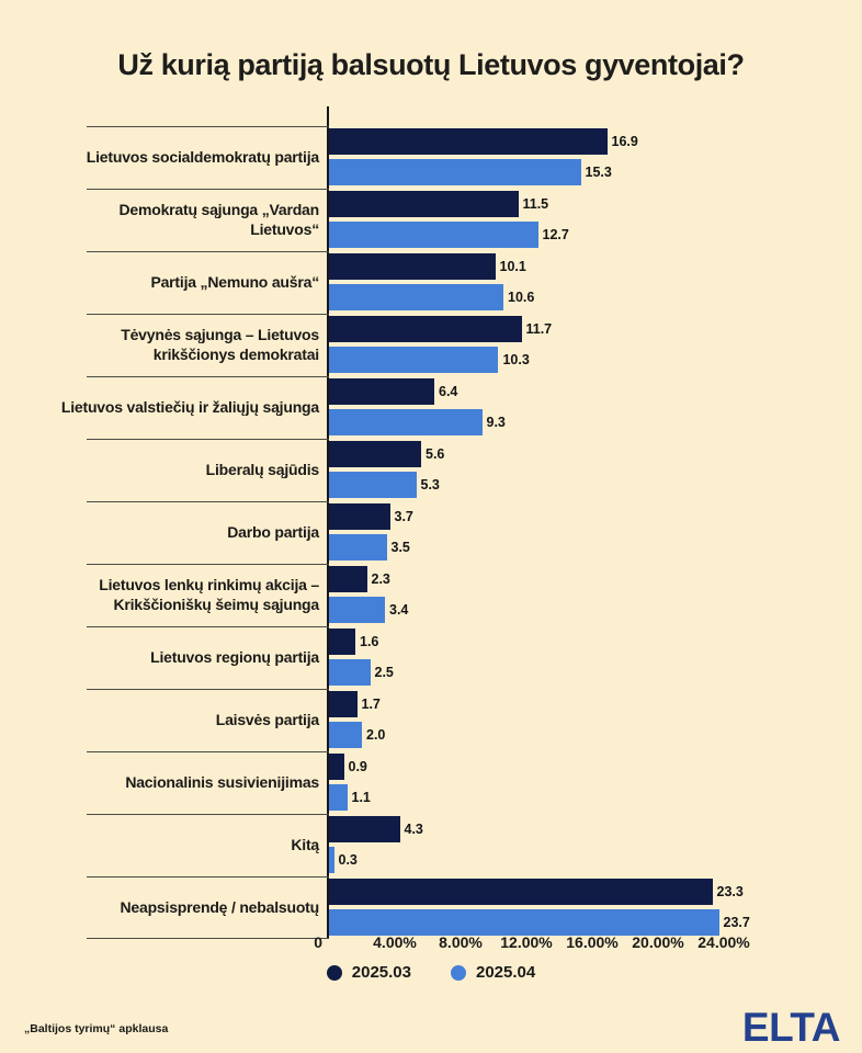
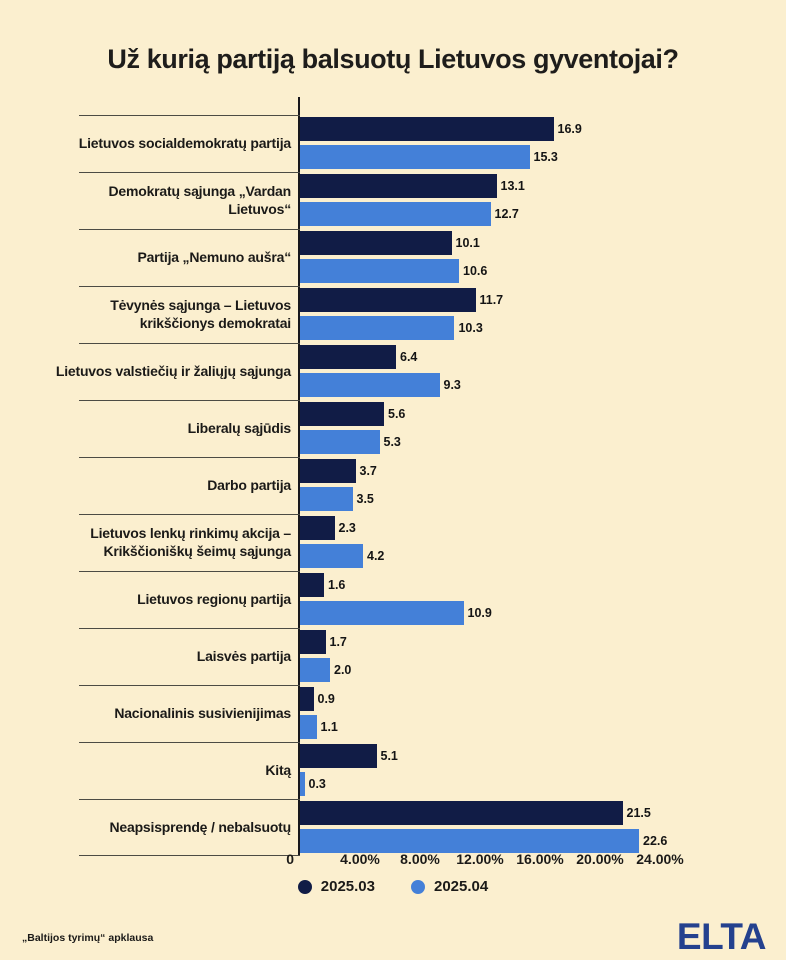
2025.03/Demokratų sąjunga „Vardan Lietuvos“: 11.5 -> 13.1
2025.04/Lietuvos lenkų rinkimų akcija – Krikščioniškų šeimų sąjunga: 3.4 -> 4.2
2025.04/Lietuvos regionų partija: 2.5 -> 10.9
2025.03/Kitą: 4.3 -> 5.1
2025.03/Neapsisprendę / nebalsuotų: 23.3 -> 21.5
2025.04/Neapsisprendę / nebalsuotų: 23.7 -> 22.6
